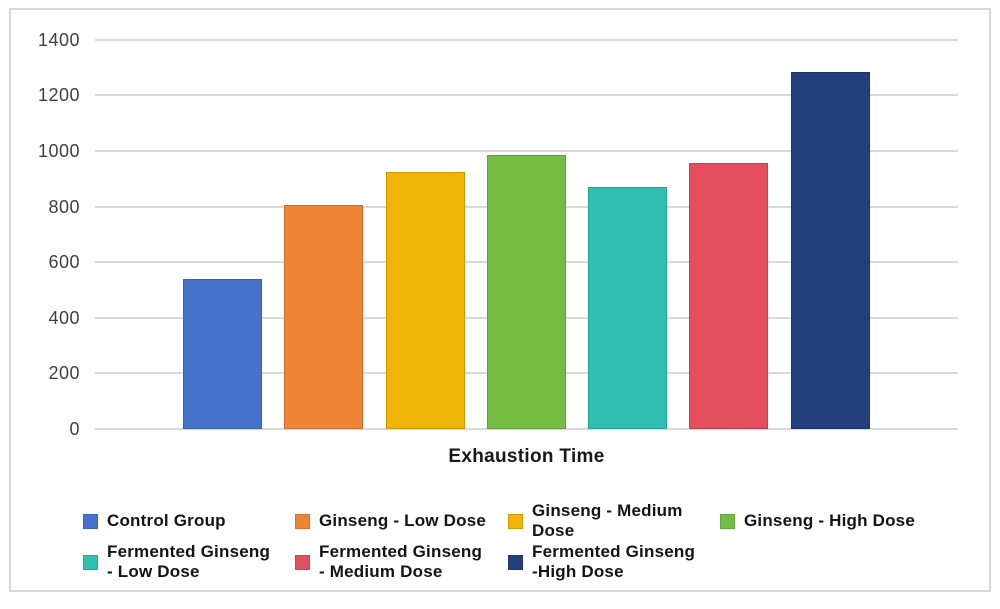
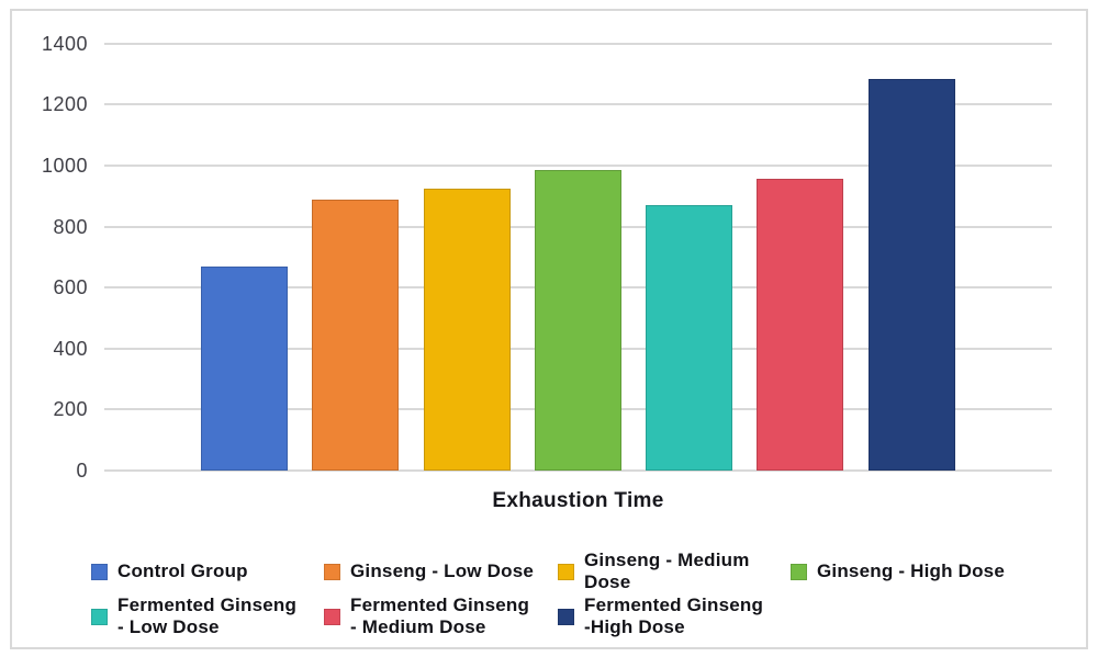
Control Group: 540 -> 670
Ginseng - Low Dose: 800 -> 890
